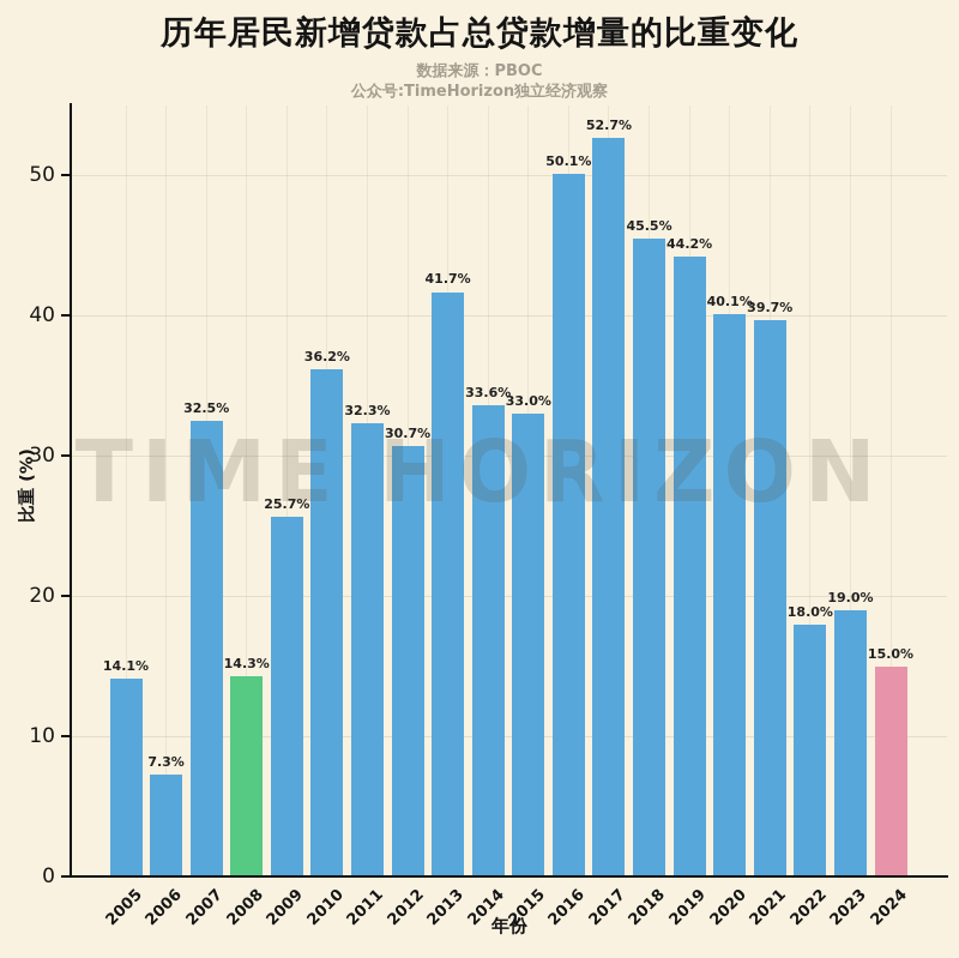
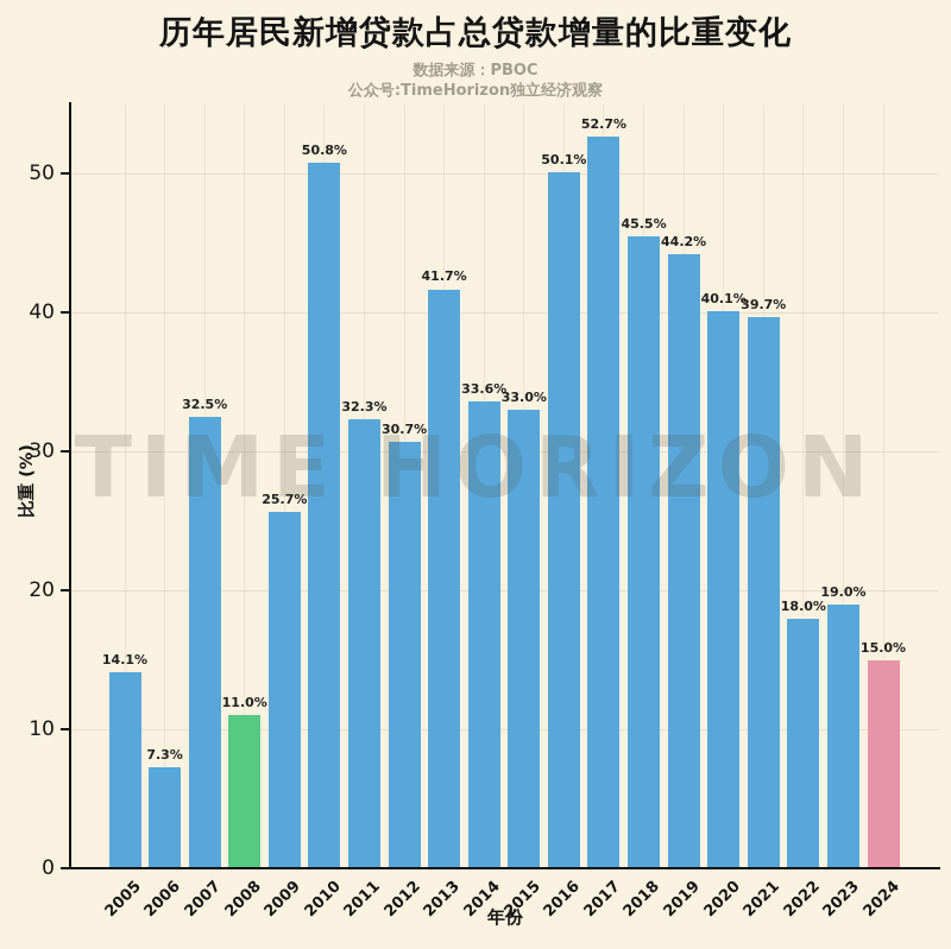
2008: 14.3% -> 11.0%
2010: 36.2% -> 50.8%
